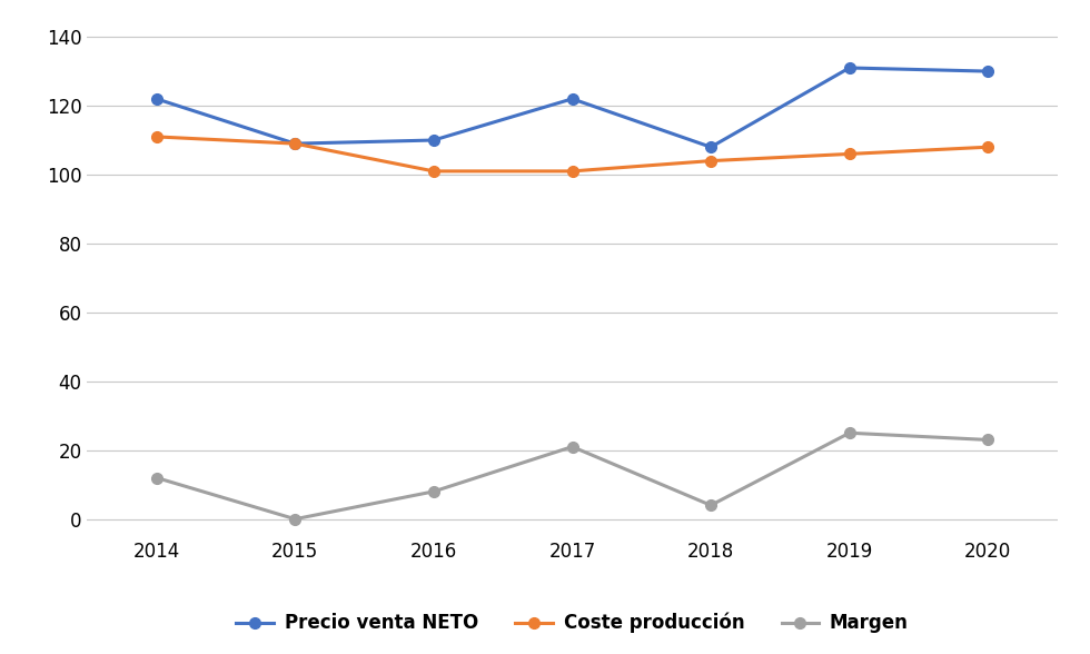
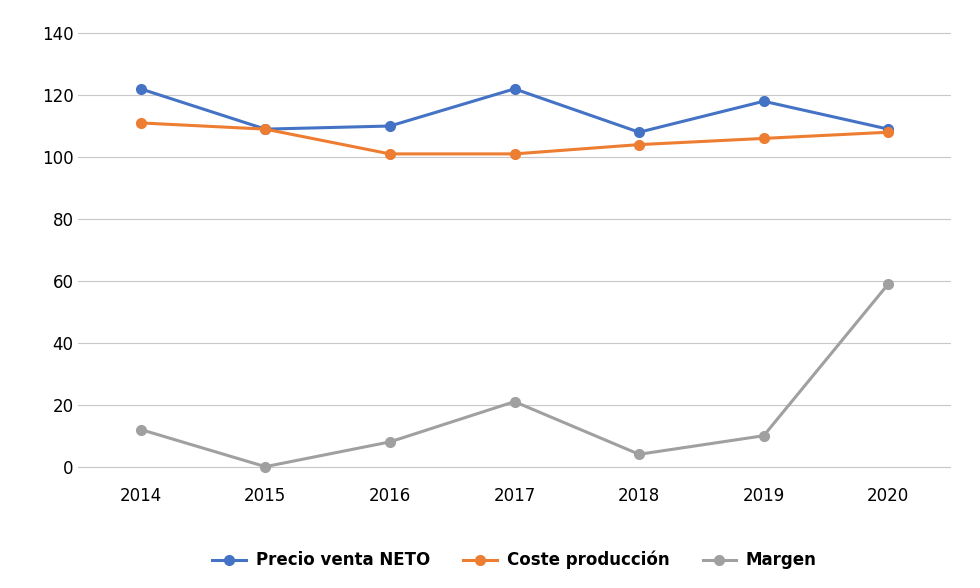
Precio venta NETO/2019: 131 -> 118
Margen/2019: 25 -> 10
Precio venta NETO/2020: 130 -> 109
Margen/2020: 23 -> 59
